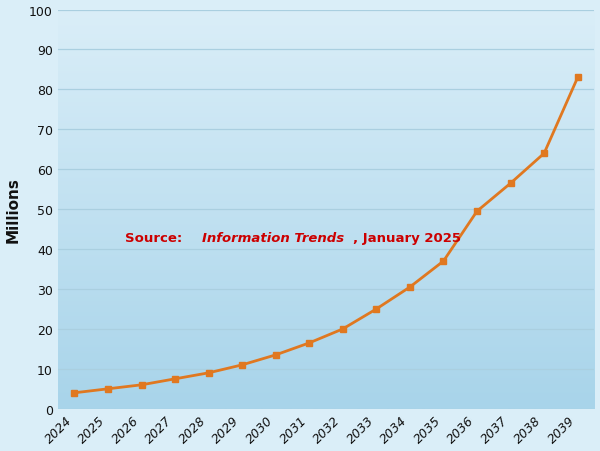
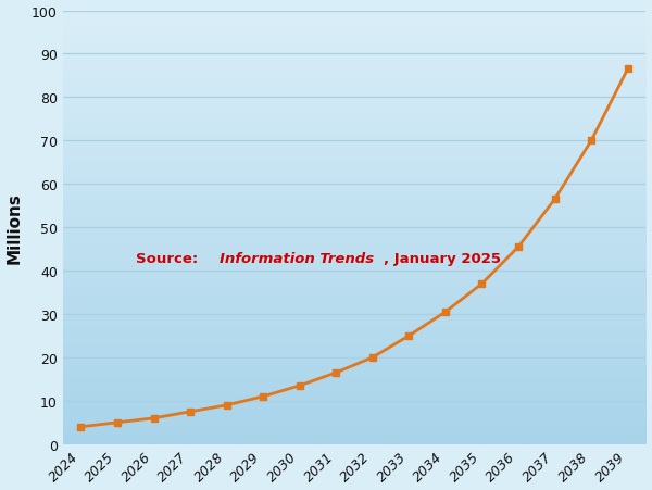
2036: 49.5 -> 45.5
2038: 64.0 -> 70.0
2039: 83.0 -> 86.5
